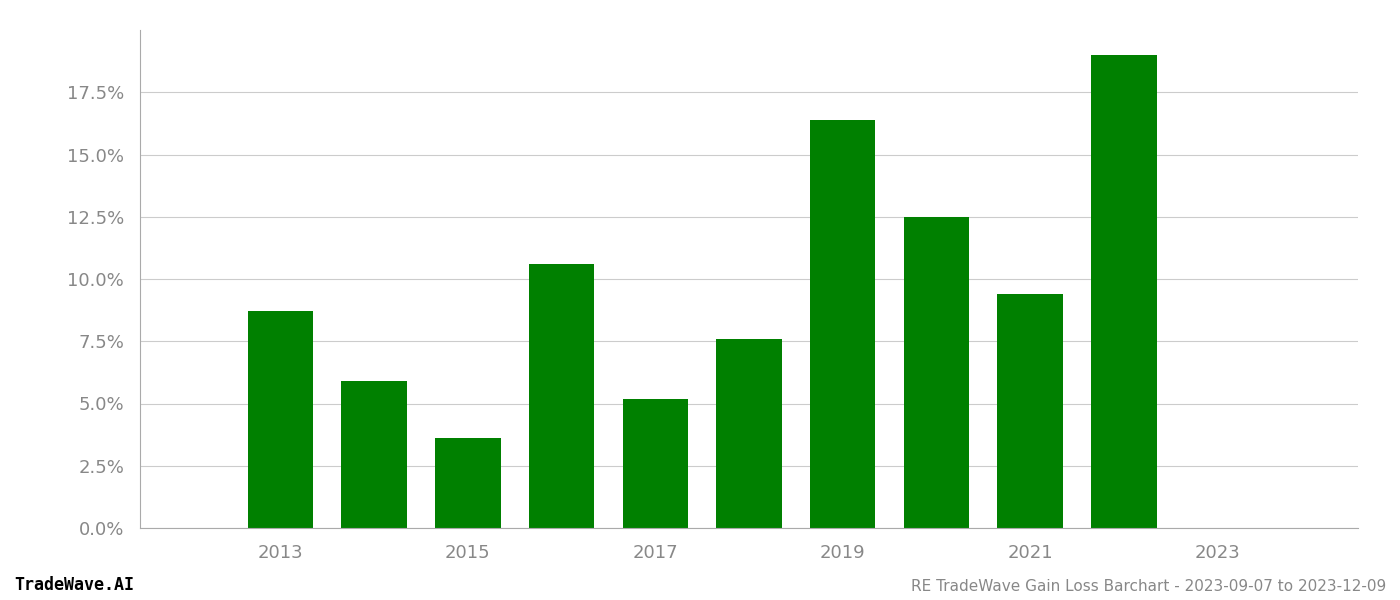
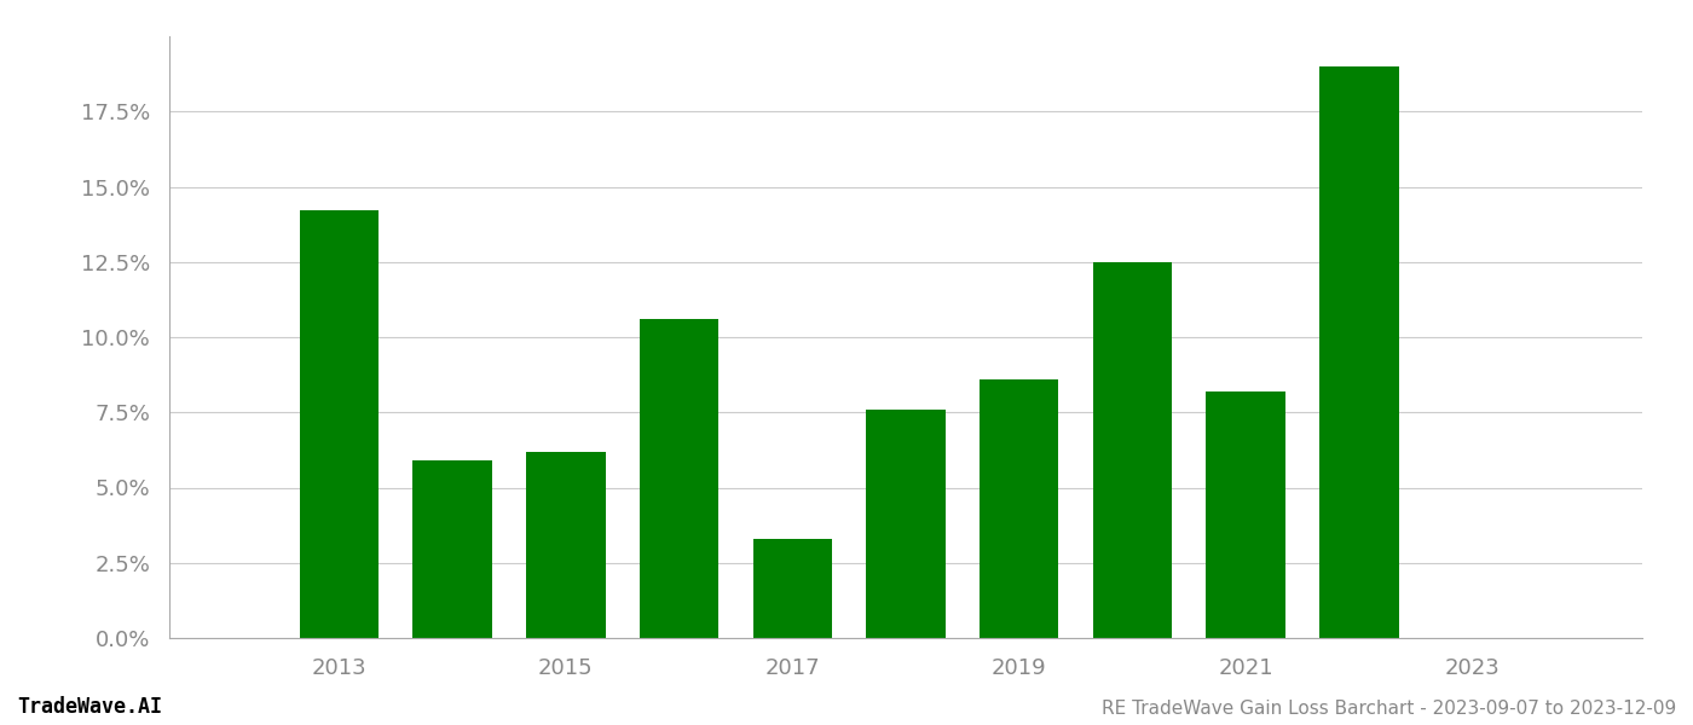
2013: 8.7% -> 14.2%
2015: 3.6% -> 6.2%
2017: 5.2% -> 3.3%
2019: 16.4% -> 8.6%
2021: 9.4% -> 8.2%
